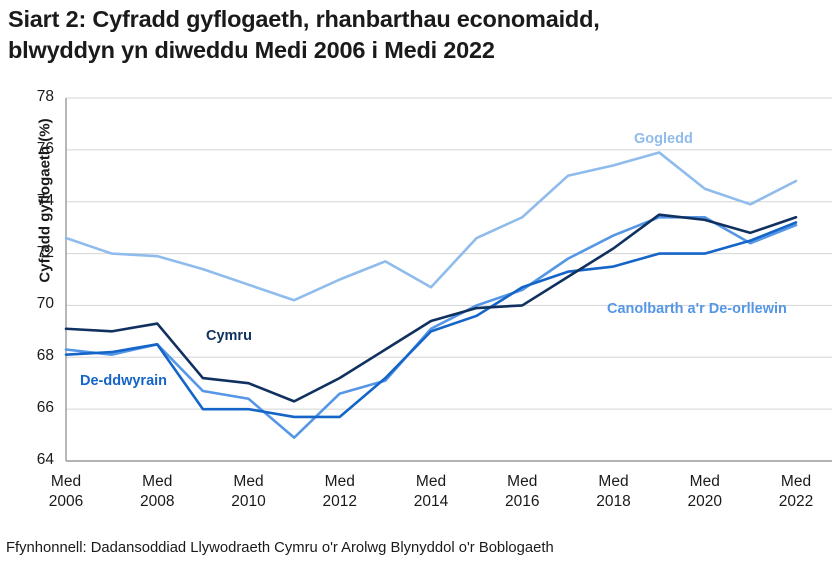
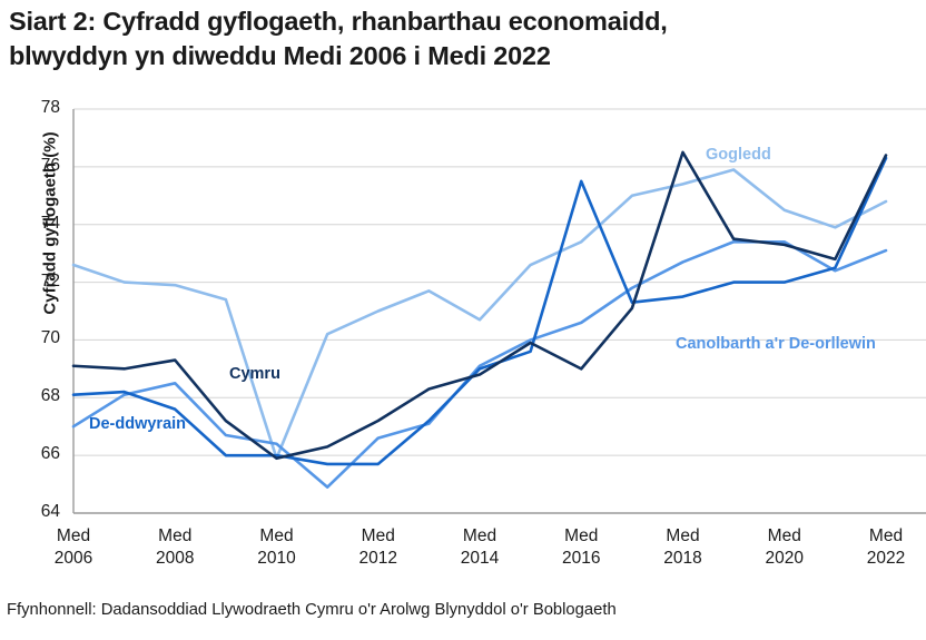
Canolbarth a'r De-orllewin/Med 2006: 68.3 -> 67.0
De-ddwyrain/Med 2008: 68.5 -> 67.6
Gogledd/Med 2010: 70.8 -> 65.9
Cymru/Med 2010: 67.0 -> 65.9
Cymru/Med 2014: 69.4 -> 68.8
Cymru/Med 2016: 70.0 -> 69.0
De-ddwyrain/Med 2016: 70.7 -> 75.5
Cymru/Med 2018: 72.2 -> 76.5
Cymru/Med 2022: 73.4 -> 76.4
De-ddwyrain/Med 2022: 73.2 -> 76.3
